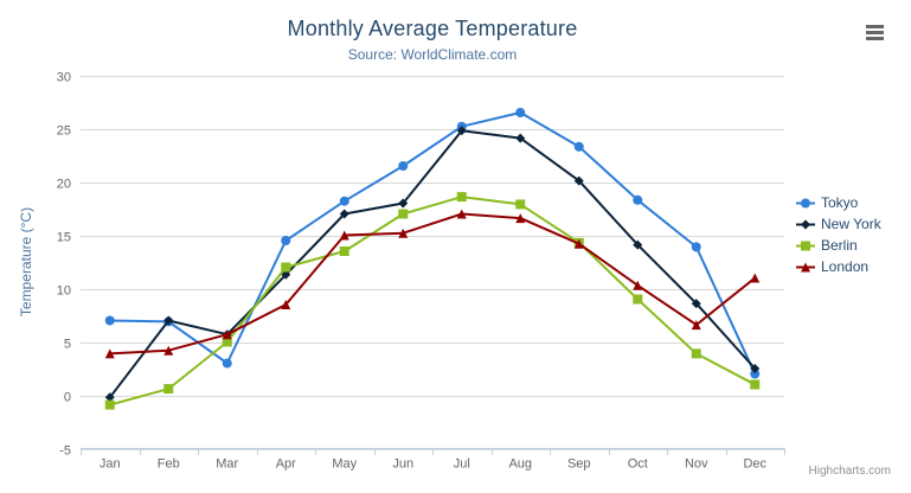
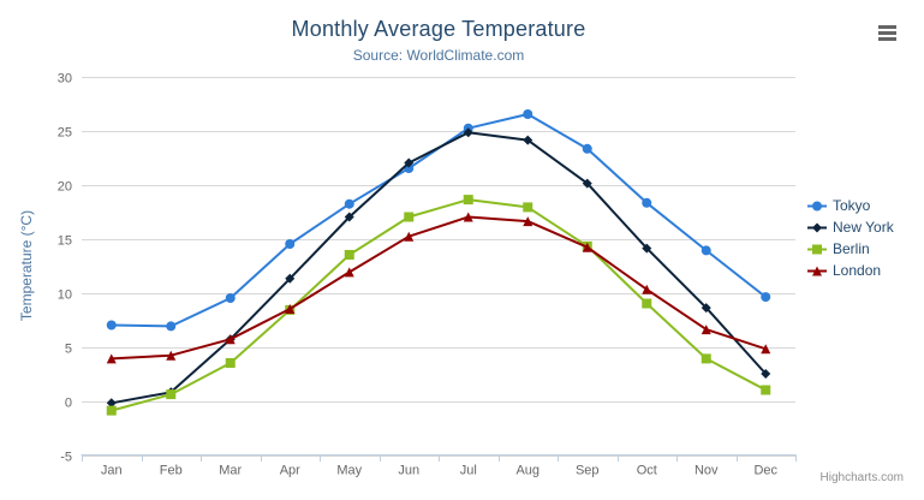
New York/Feb: 7 -> 1
Tokyo/Mar: 3 -> 10
Berlin/Mar: 5 -> 4
Berlin/Apr: 12 -> 8
London/May: 15 -> 12
New York/Jun: 18 -> 22
Tokyo/Dec: 2 -> 10
London/Dec: 11 -> 5
